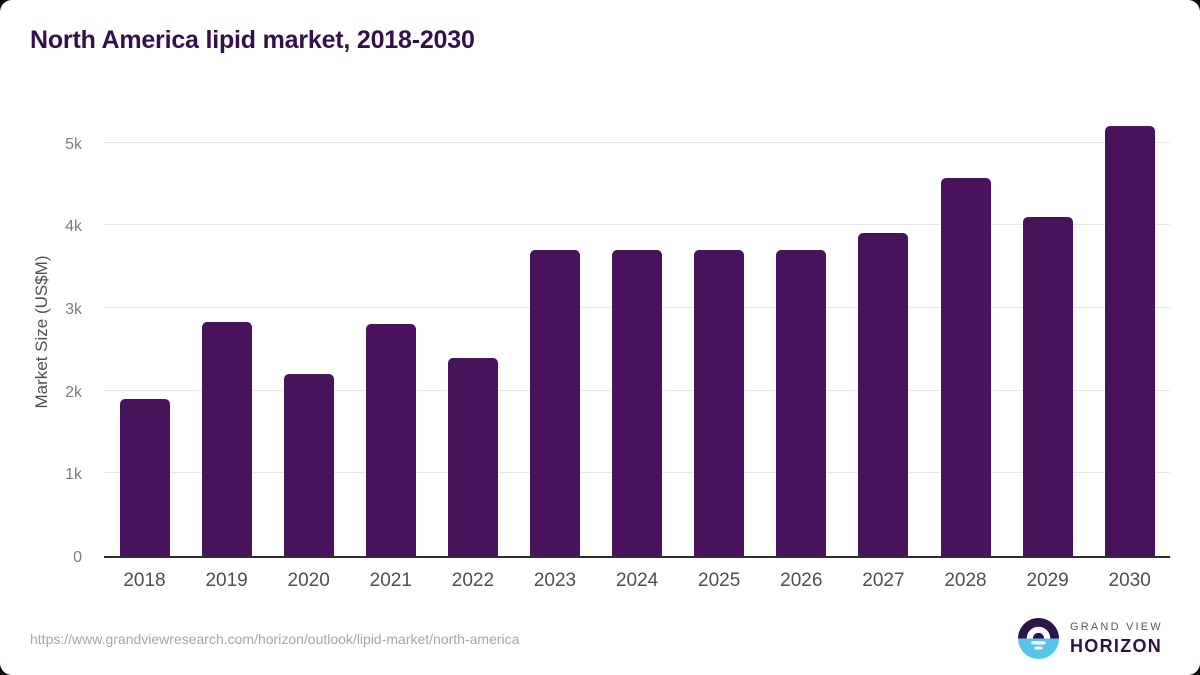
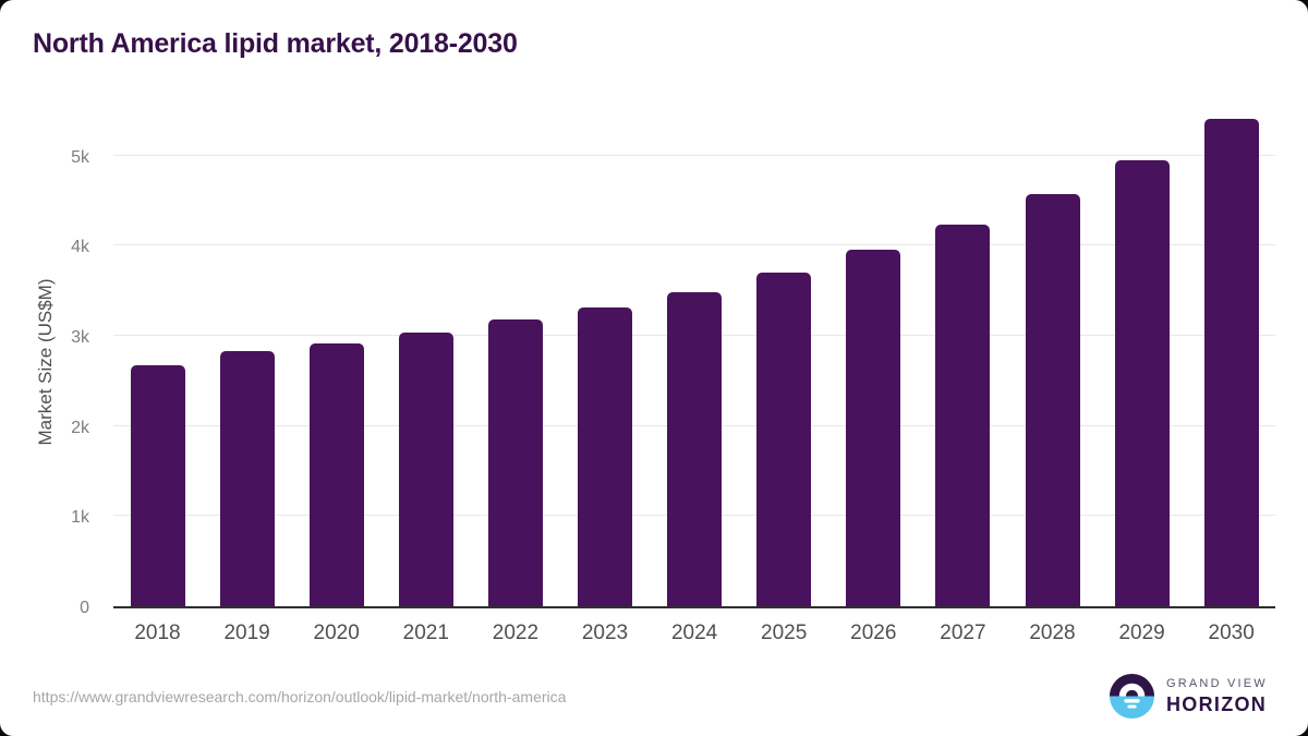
2018: 1.9k -> 2.7k
2020: 2.2k -> 2.9k
2021: 2.8k -> 3.0k
2022: 2.4k -> 3.2k
2023: 3.7k -> 3.3k
2024: 3.7k -> 3.5k
2026: 3.7k -> 4.0k
2027: 3.9k -> 4.2k
2029: 4.1k -> 5.0k
2030: 5.2k -> 5.4k
